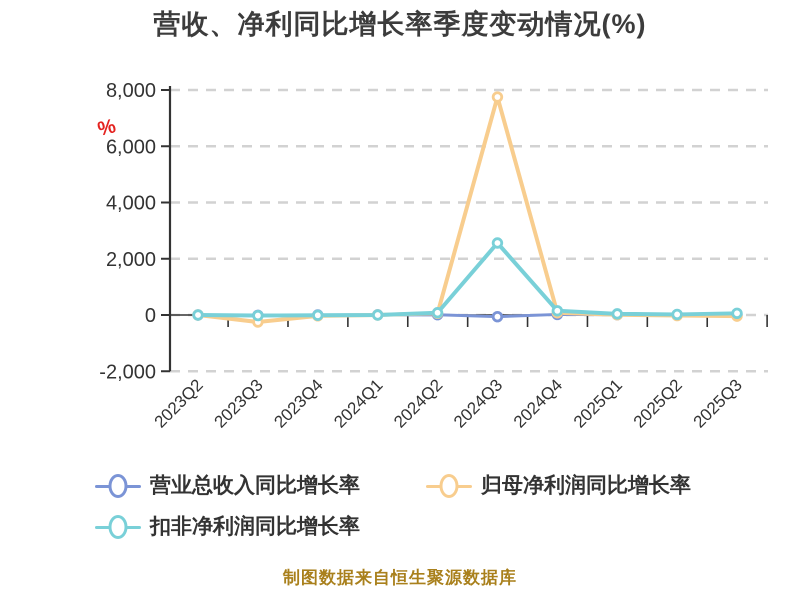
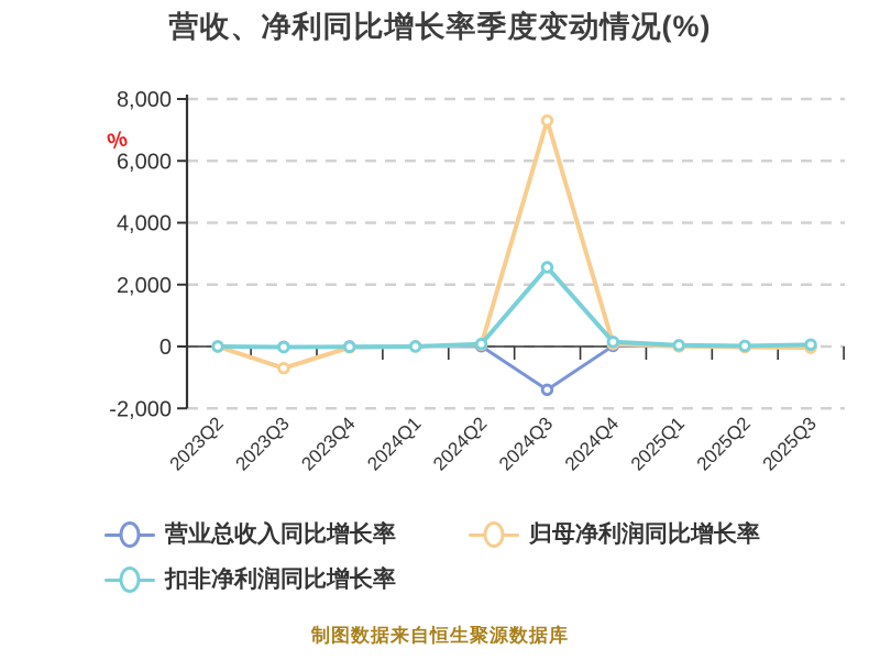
归母净利润同比增长率/2023Q3: -200 -> -700
营业总收入同比增长率/2024Q3: -100 -> -1400
归母净利润同比增长率/2024Q3: 7800 -> 7300
